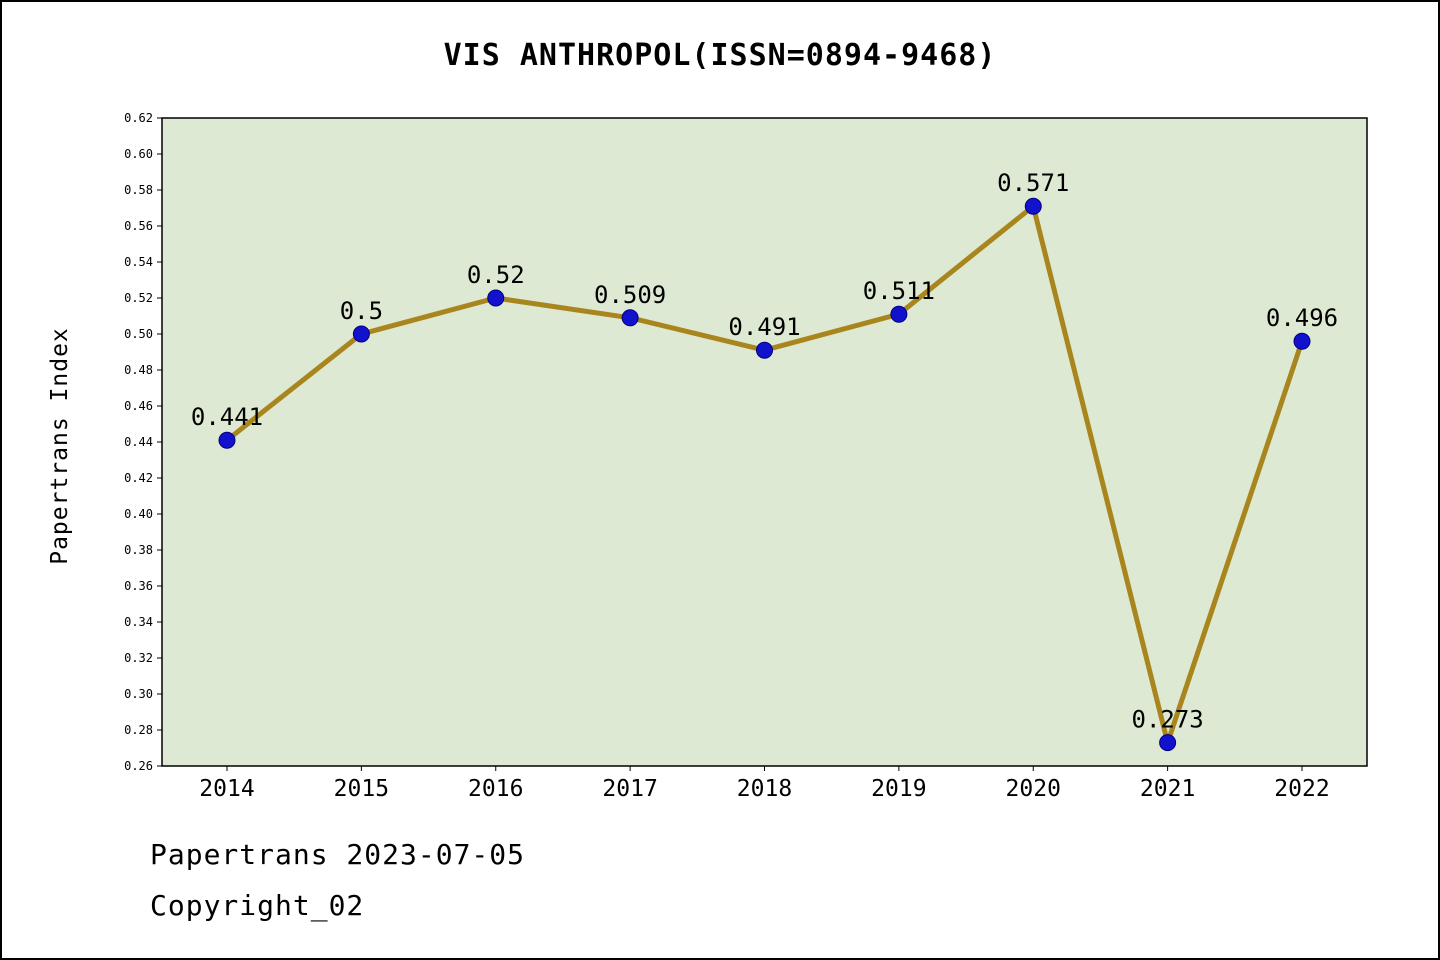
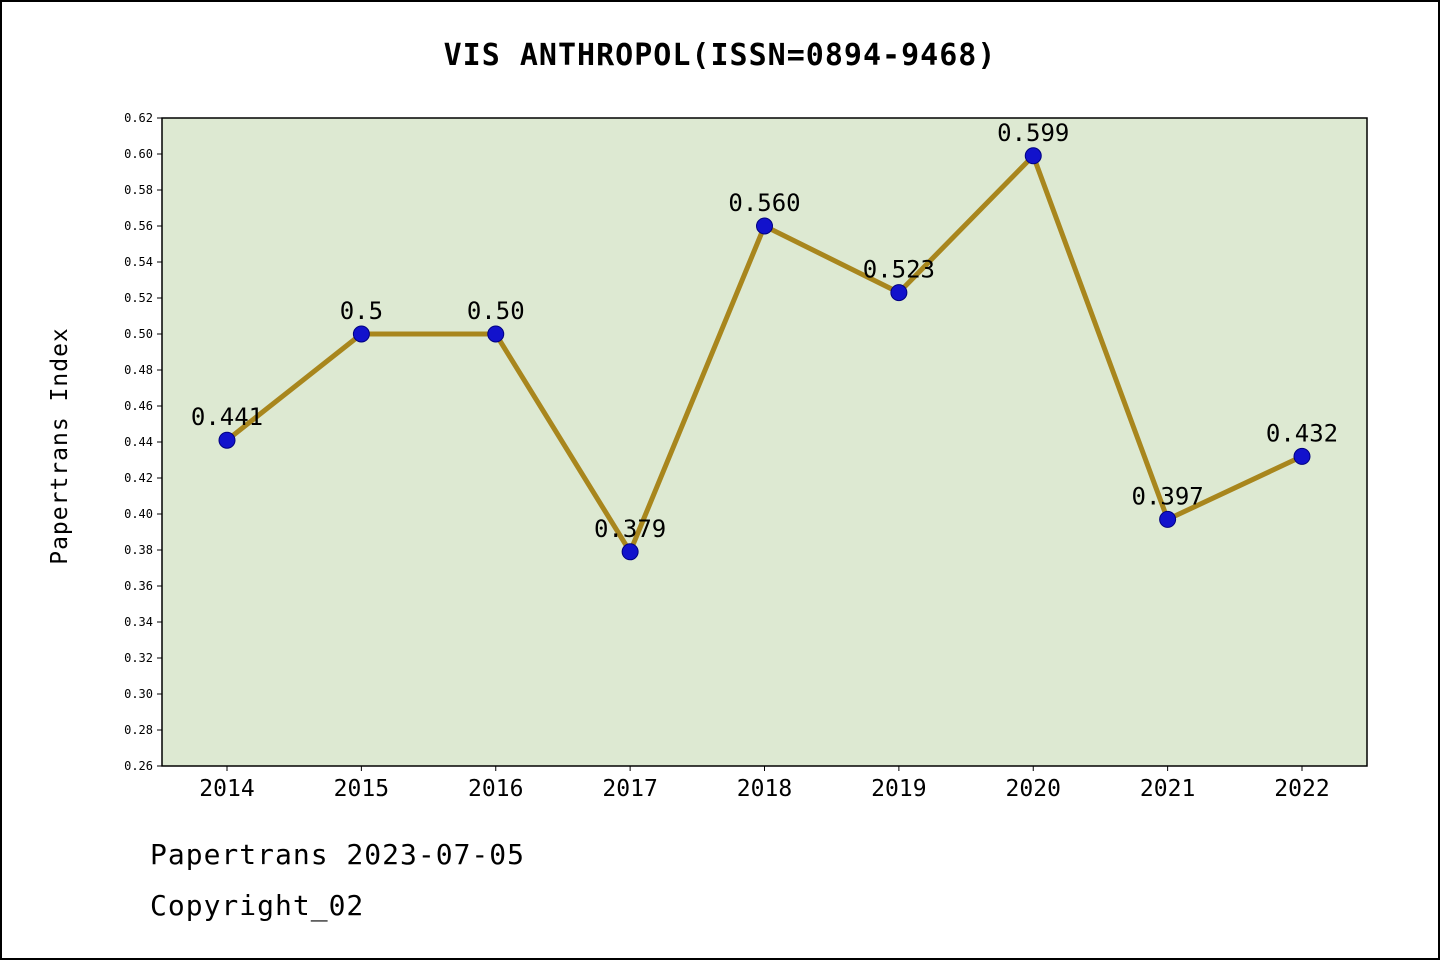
2016: 0.52 -> 0.50
2017: 0.509 -> 0.379
2018: 0.491 -> 0.560
2019: 0.511 -> 0.523
2020: 0.571 -> 0.599
2021: 0.273 -> 0.397
2022: 0.496 -> 0.432
